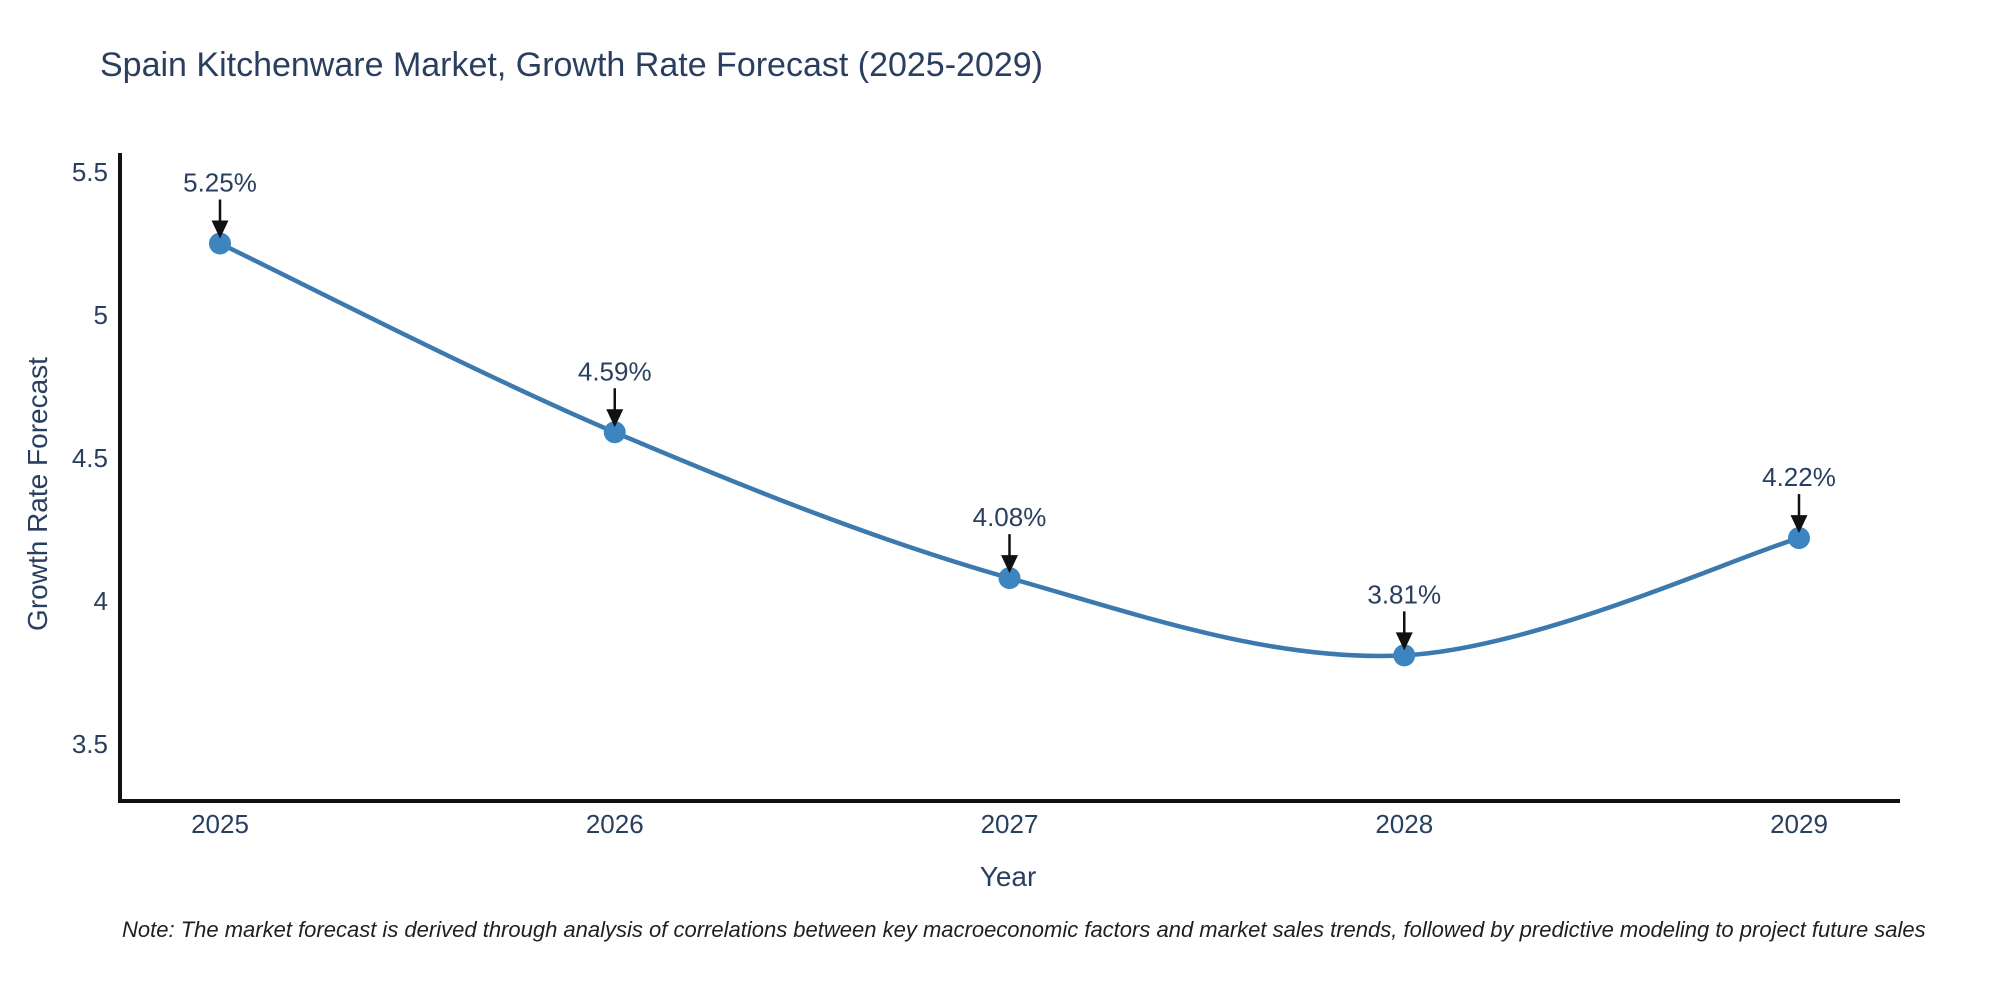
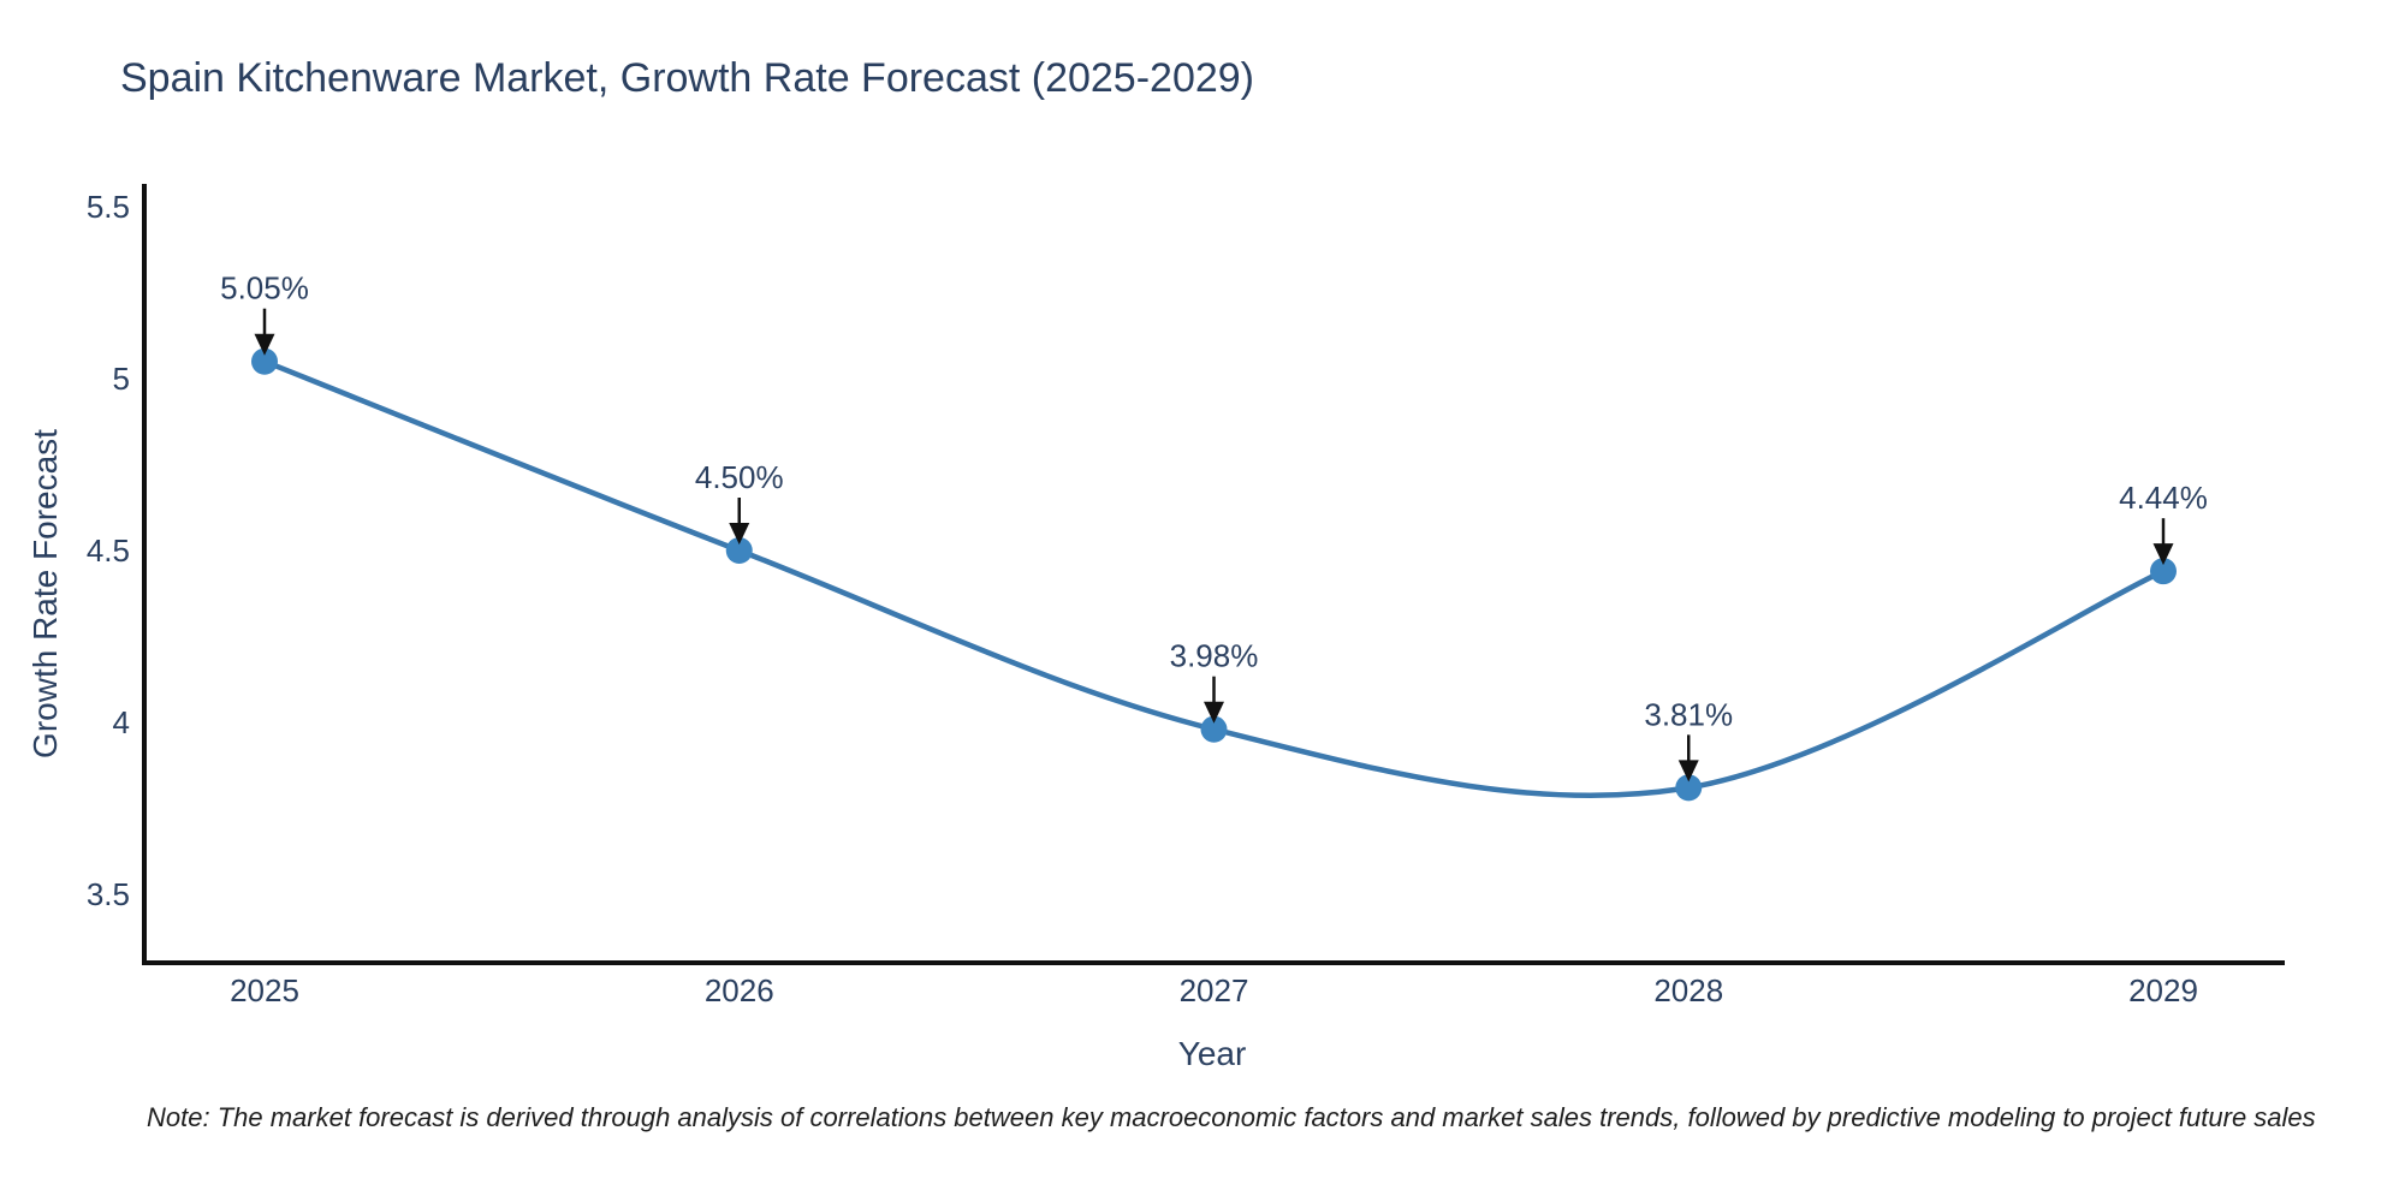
2025: 5.25% -> 5.05%
2026: 4.59% -> 4.50%
2027: 4.08% -> 3.98%
2029: 4.22% -> 4.44%
